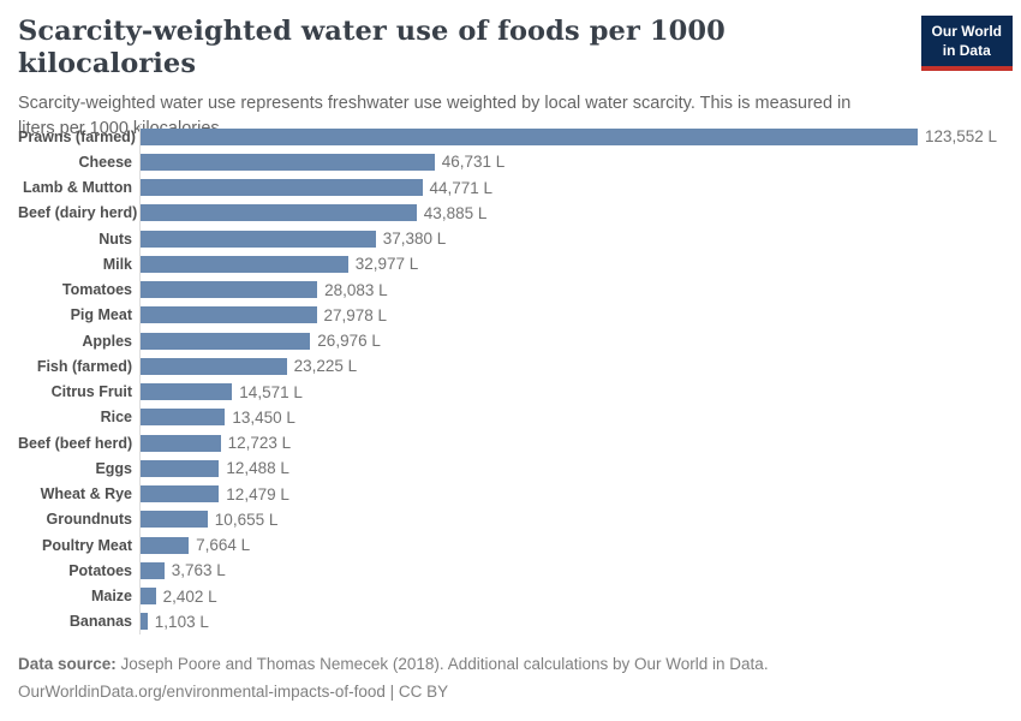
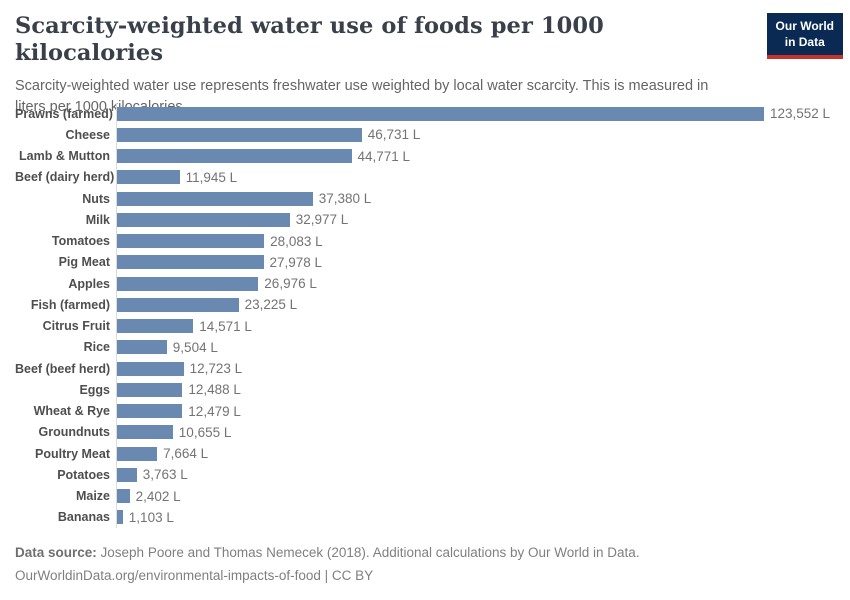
Beef (dairy herd): 43,885 -> 11,945
Rice: 13,450 -> 9,504
